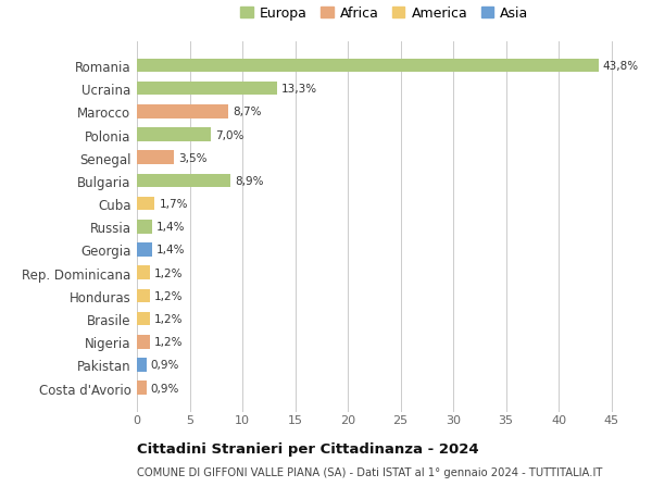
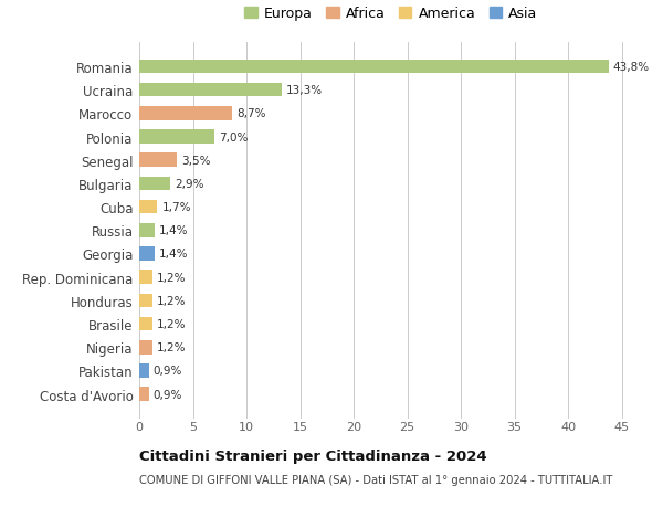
Bulgaria: 8,9% -> 2,9%
